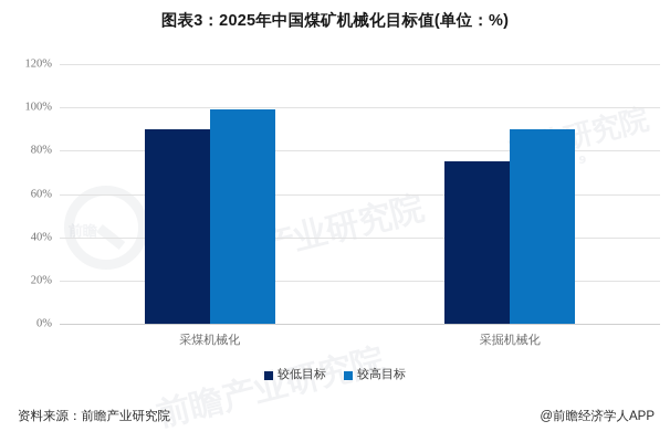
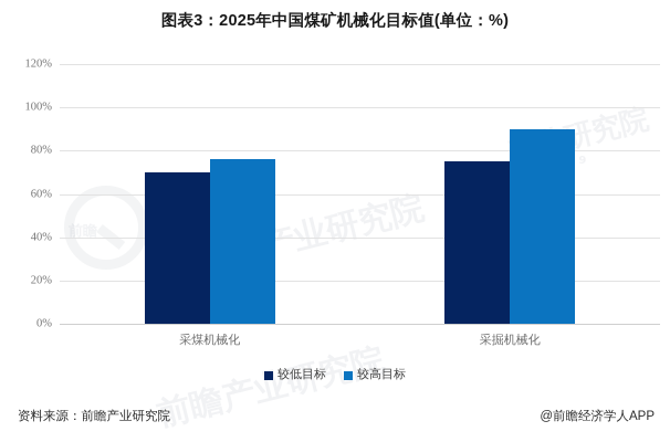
较低目标/采煤机械化: 90% -> 70%
较高目标/采煤机械化: 99% -> 76%
